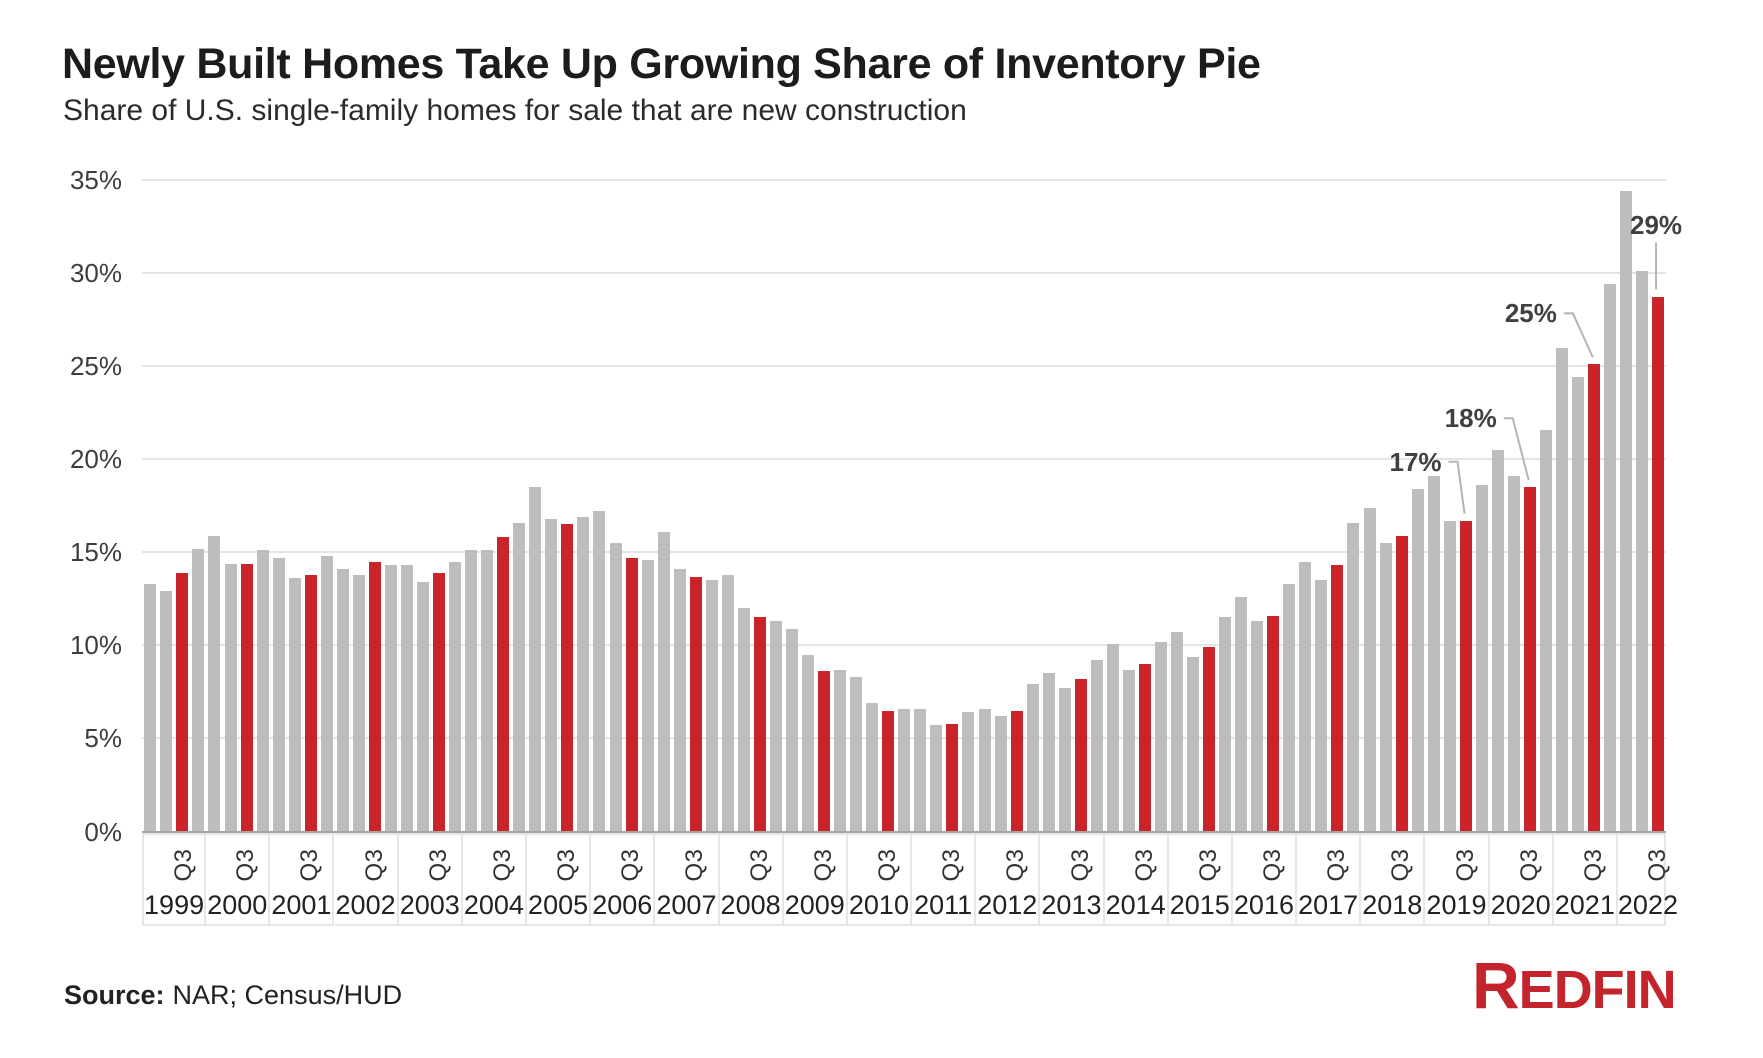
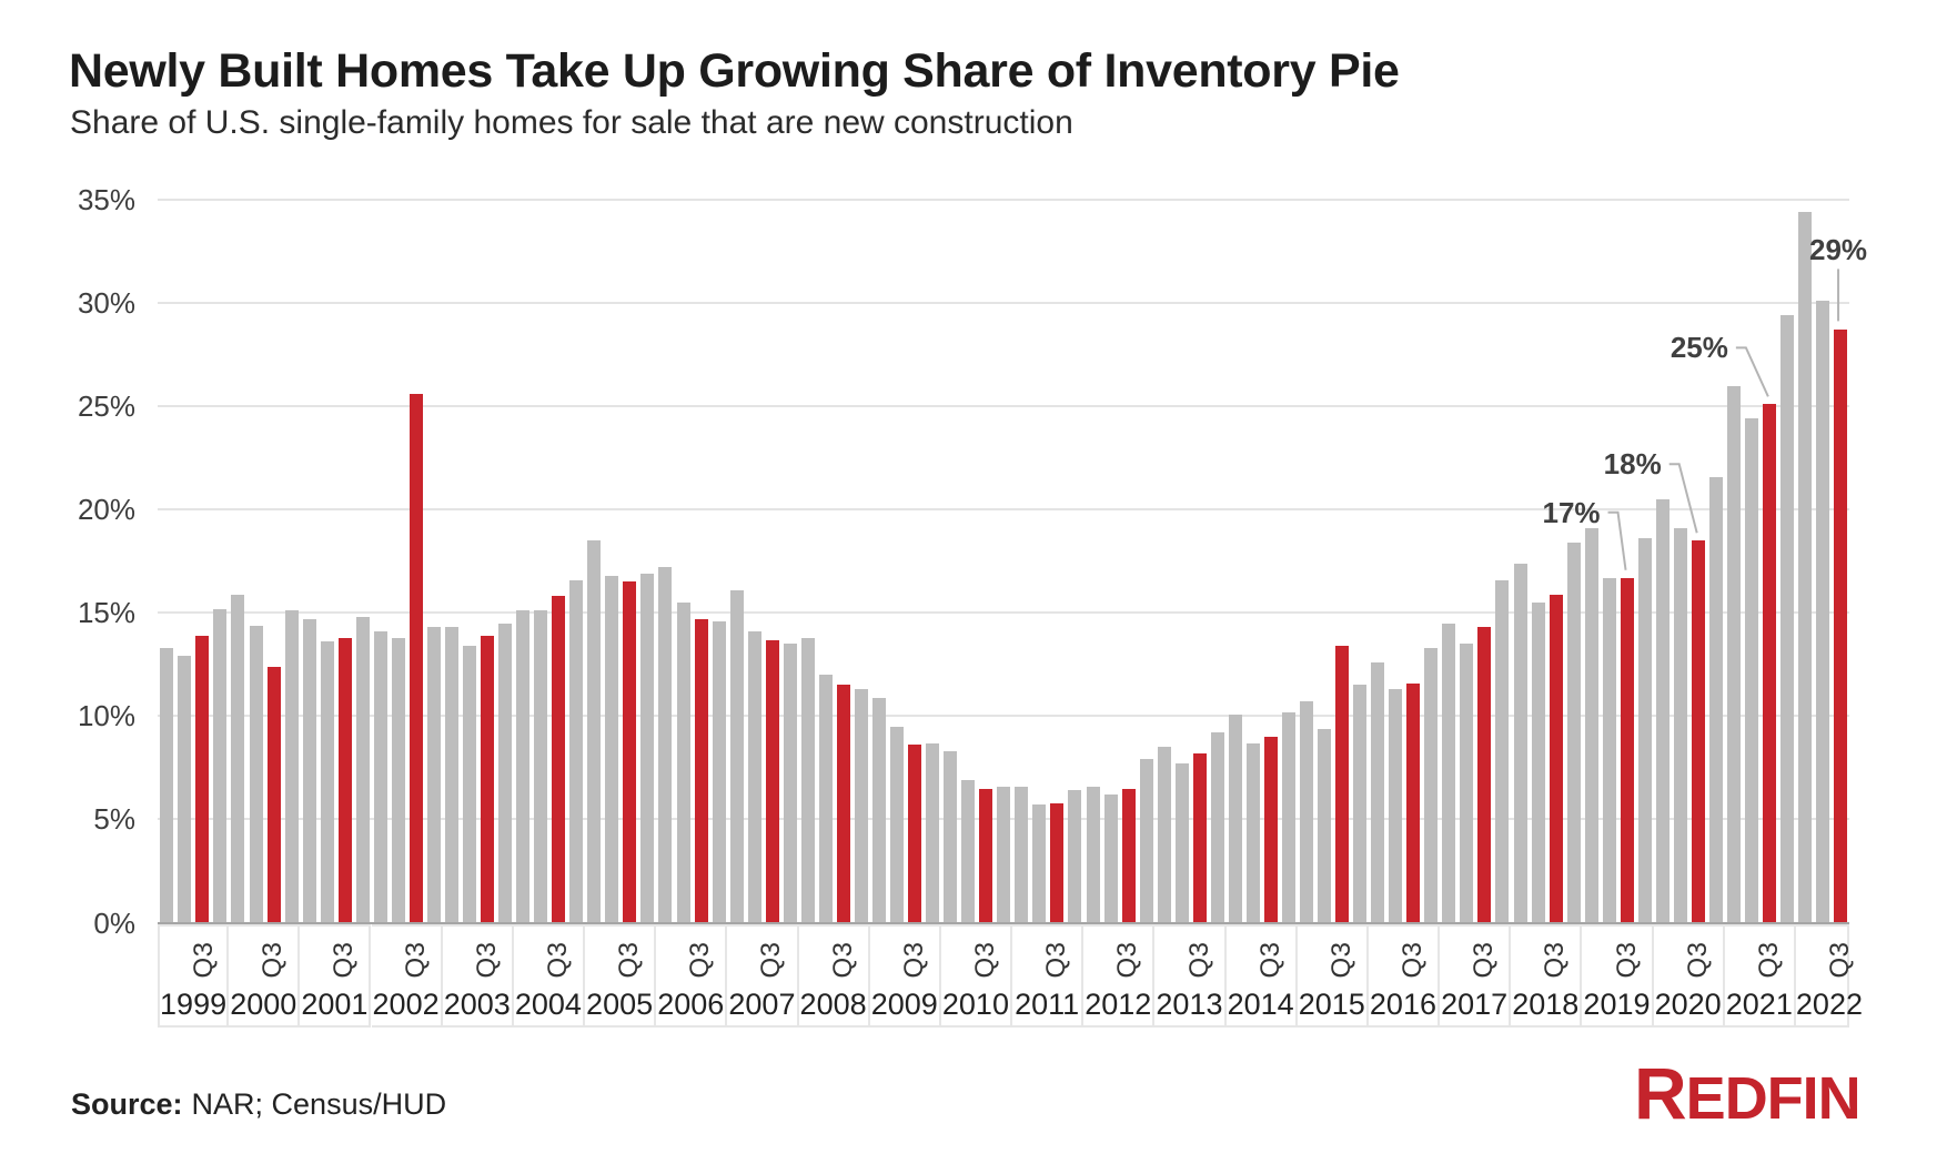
Q3/2000: 14.4% -> 12.4%
Q3/2002: 14.5% -> 25.6%
Q3/2015: 9.9% -> 13.4%
